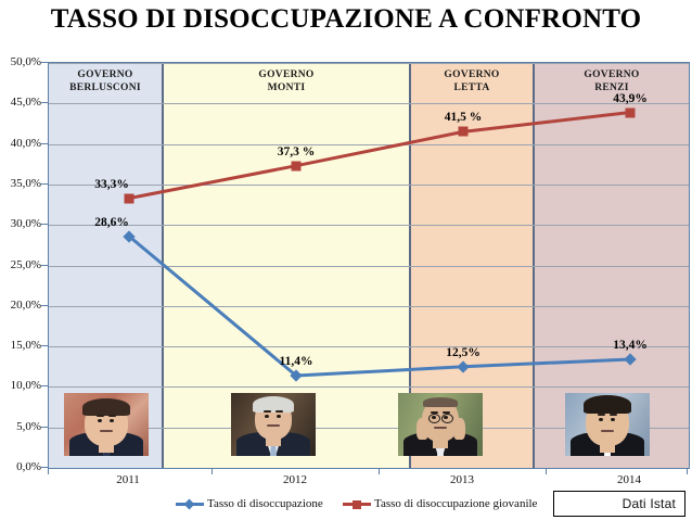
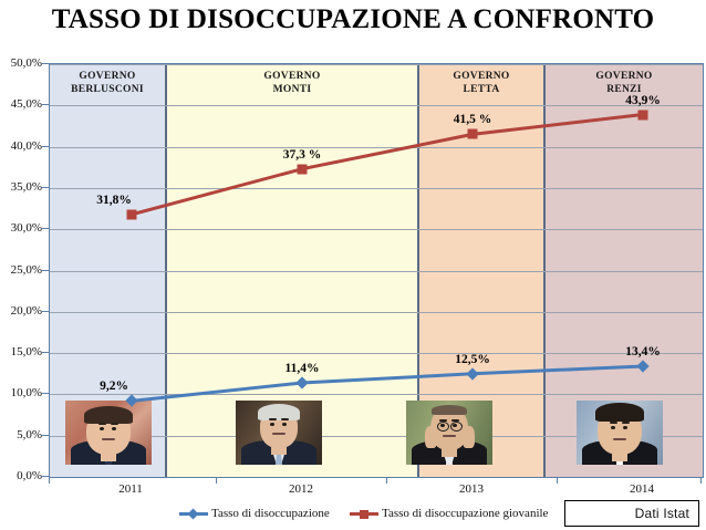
Tasso di disoccupazione/2011: 28,6% -> 9,2%
Tasso di disoccupazione giovanile/2011: 33,3% -> 31,8%
